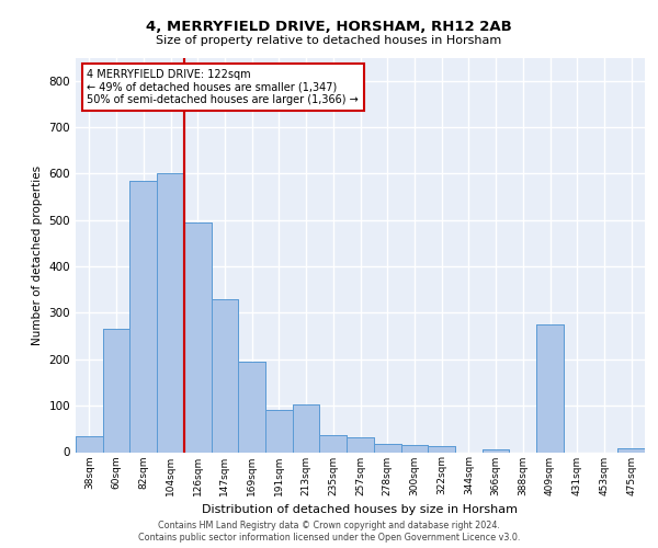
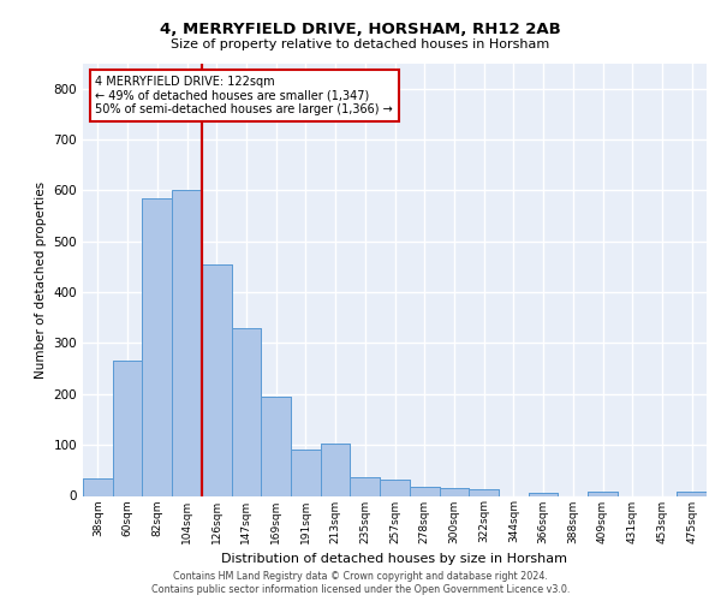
126sqm: 495 -> 455
409sqm: 275 -> 8
